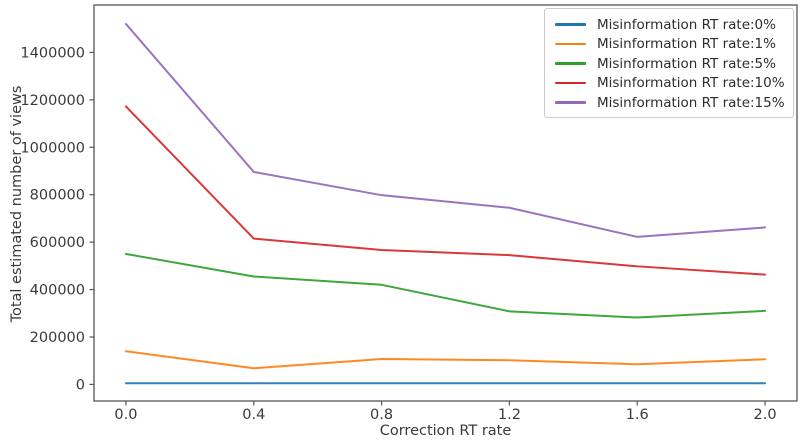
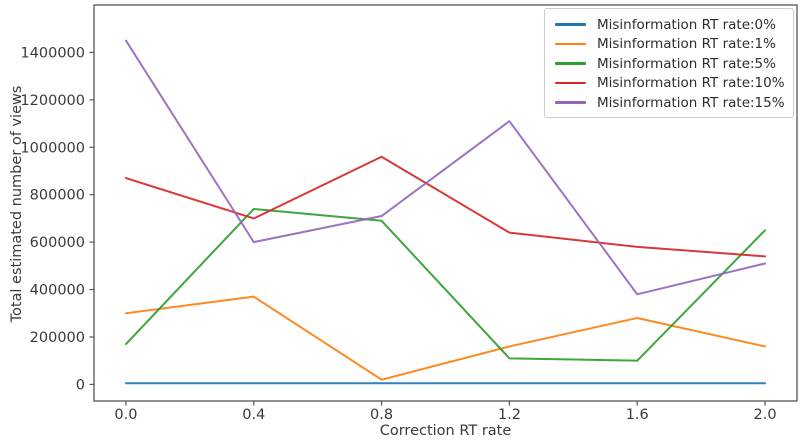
Misinformation RT rate:1%/0.0: 140000 -> 300000
Misinformation RT rate:5%/0.0: 550000 -> 170000
Misinformation RT rate:10%/0.0: 1170000 -> 870000
Misinformation RT rate:15%/0.0: 1520000 -> 1450000
Misinformation RT rate:1%/0.4: 70000 -> 370000
Misinformation RT rate:5%/0.4: 460000 -> 740000
Misinformation RT rate:10%/0.4: 620000 -> 700000
Misinformation RT rate:15%/0.4: 900000 -> 600000
Misinformation RT rate:1%/0.8: 110000 -> 20000
Misinformation RT rate:5%/0.8: 420000 -> 690000
Misinformation RT rate:10%/0.8: 570000 -> 960000
Misinformation RT rate:15%/0.8: 800000 -> 710000
Misinformation RT rate:1%/1.2: 100000 -> 160000
Misinformation RT rate:5%/1.2: 310000 -> 110000
Misinformation RT rate:10%/1.2: 540000 -> 640000
Misinformation RT rate:15%/1.2: 740000 -> 1110000
Misinformation RT rate:1%/1.6: 80000 -> 280000
Misinformation RT rate:5%/1.6: 280000 -> 100000
Misinformation RT rate:10%/1.6: 500000 -> 580000
Misinformation RT rate:15%/1.6: 620000 -> 380000
Misinformation RT rate:1%/2.0: 110000 -> 160000
Misinformation RT rate:5%/2.0: 310000 -> 650000
Misinformation RT rate:10%/2.0: 460000 -> 540000
Misinformation RT rate:15%/2.0: 660000 -> 510000
